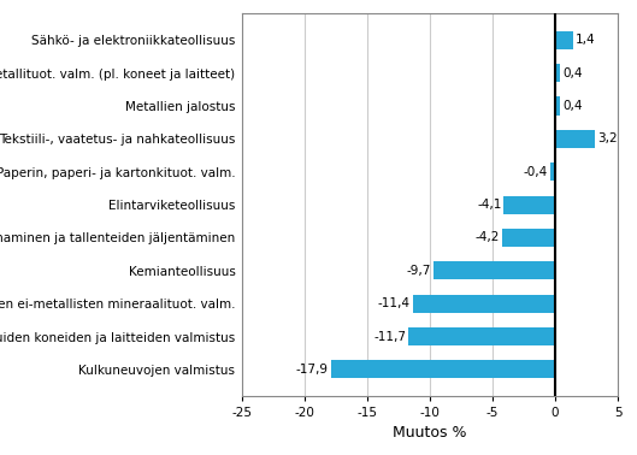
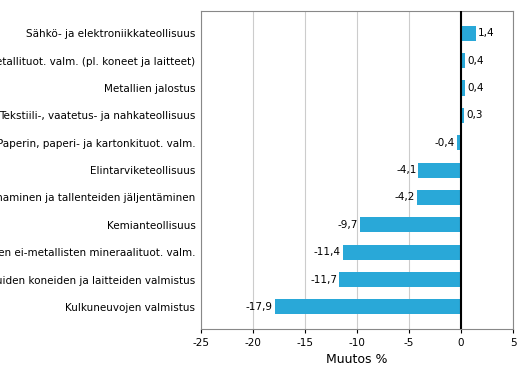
Tekstiili-, vaatetus- ja nahkateollisuus: 3,2 -> 0,3
